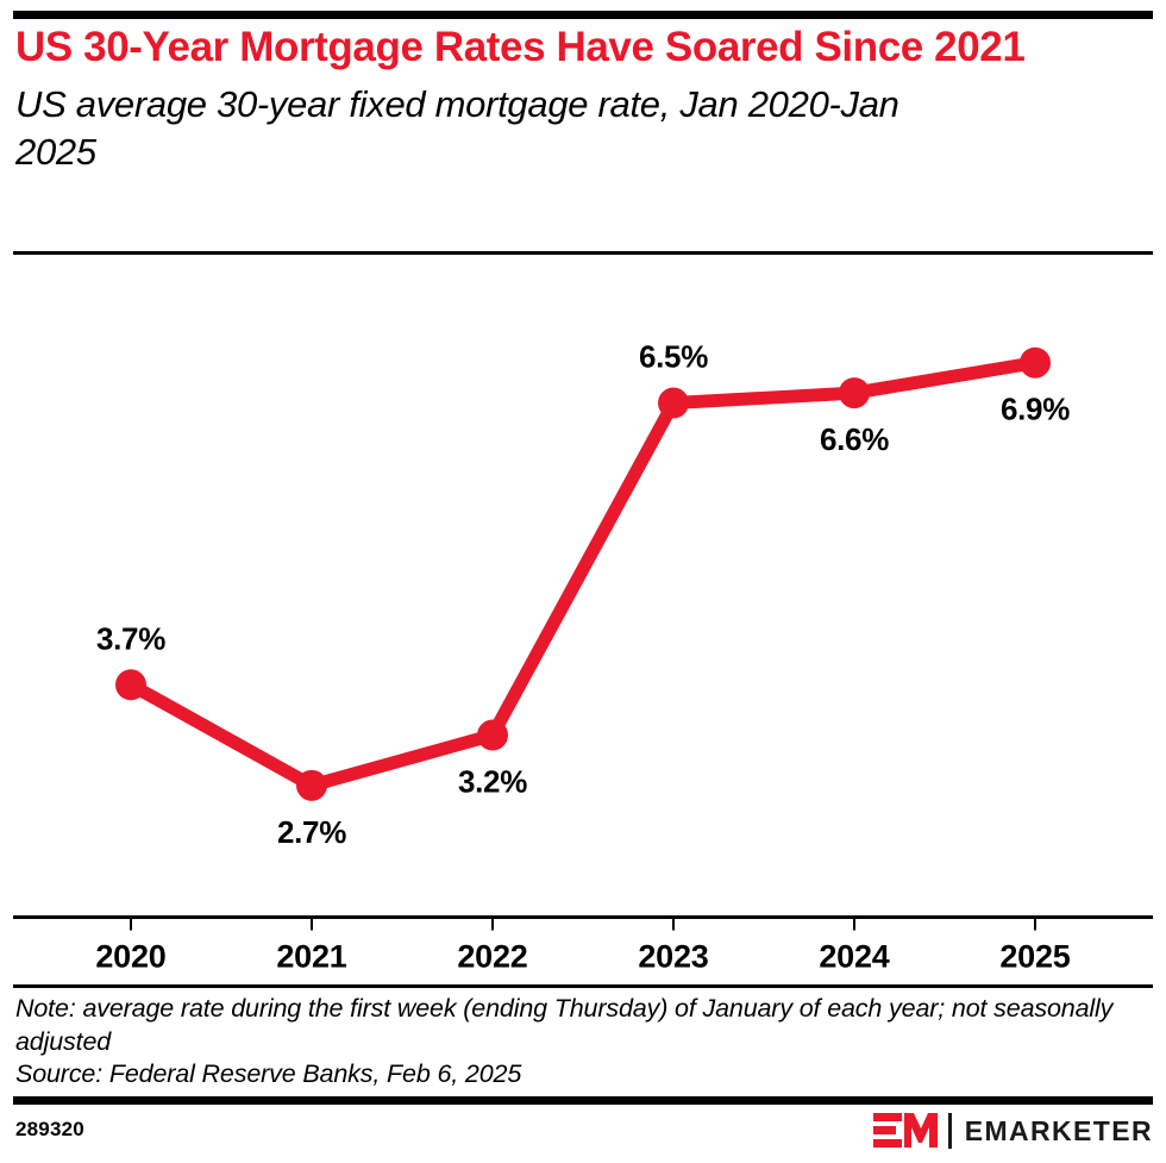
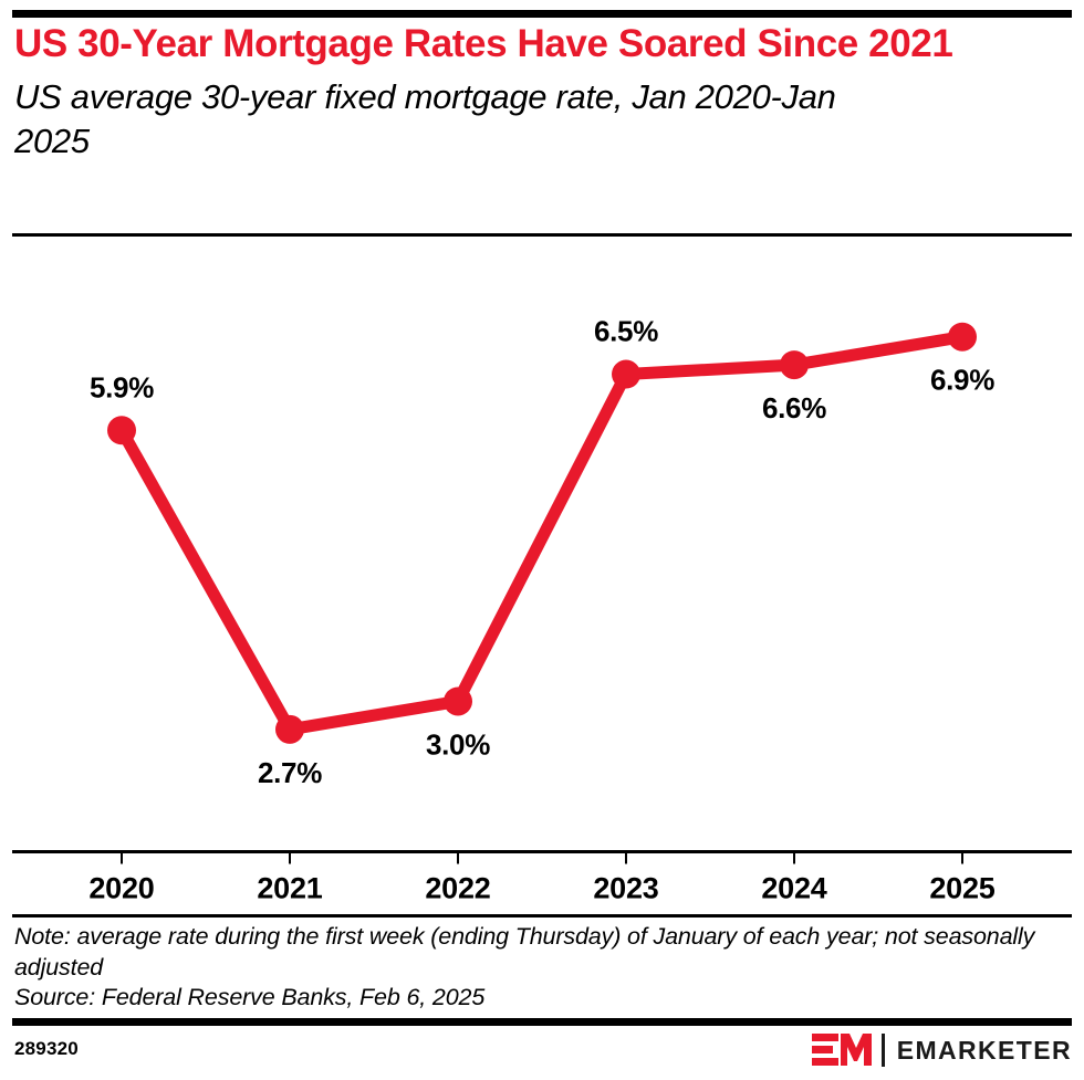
2020: 3.7% -> 5.9%
2022: 3.2% -> 3.0%
